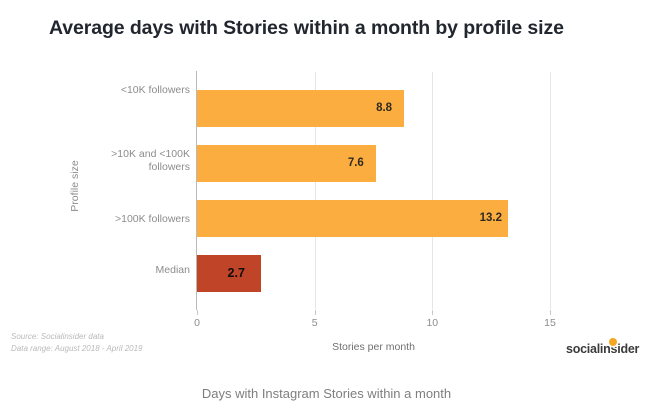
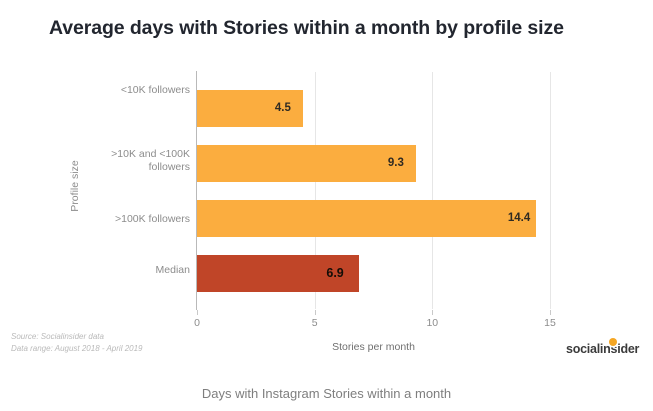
<10K followers: 8.8 -> 4.5
>10K and <100K followers: 7.6 -> 9.3
>100K followers: 13.2 -> 14.4
Median: 2.7 -> 6.9
